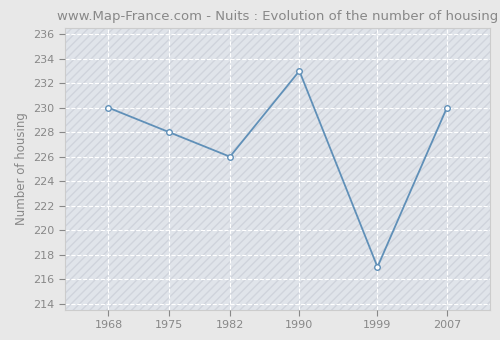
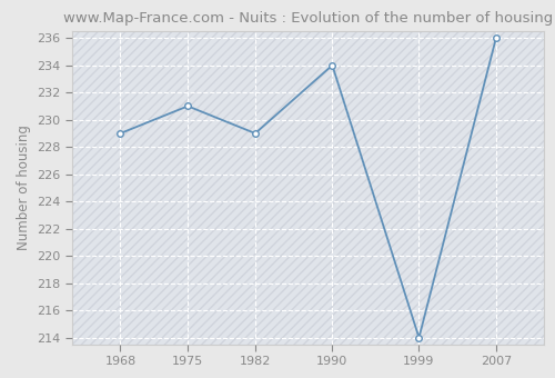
1968: 230 -> 229
1975: 228 -> 231
1982: 226 -> 229
1990: 233 -> 234
1999: 217 -> 214
2007: 230 -> 236
